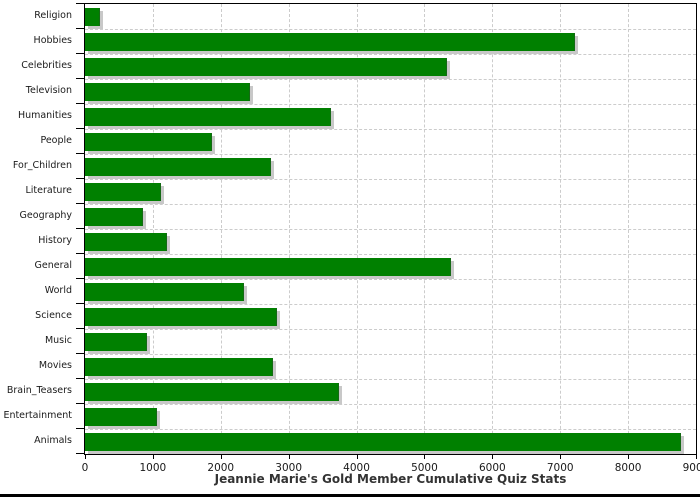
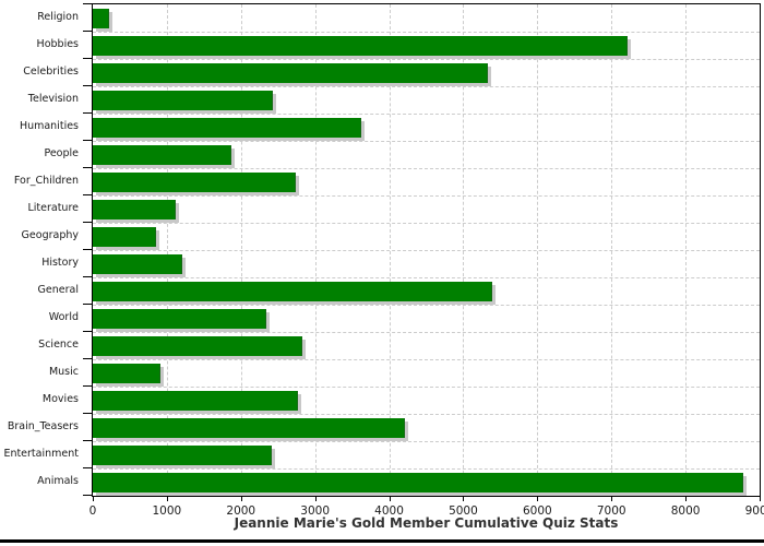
Brain_Teasers: 3700 -> 4200
Entertainment: 1000 -> 2400
